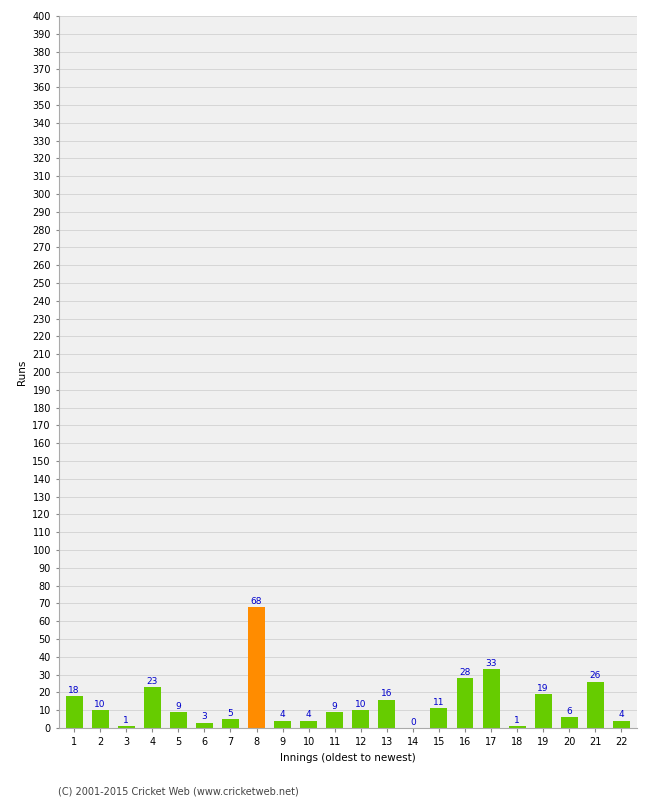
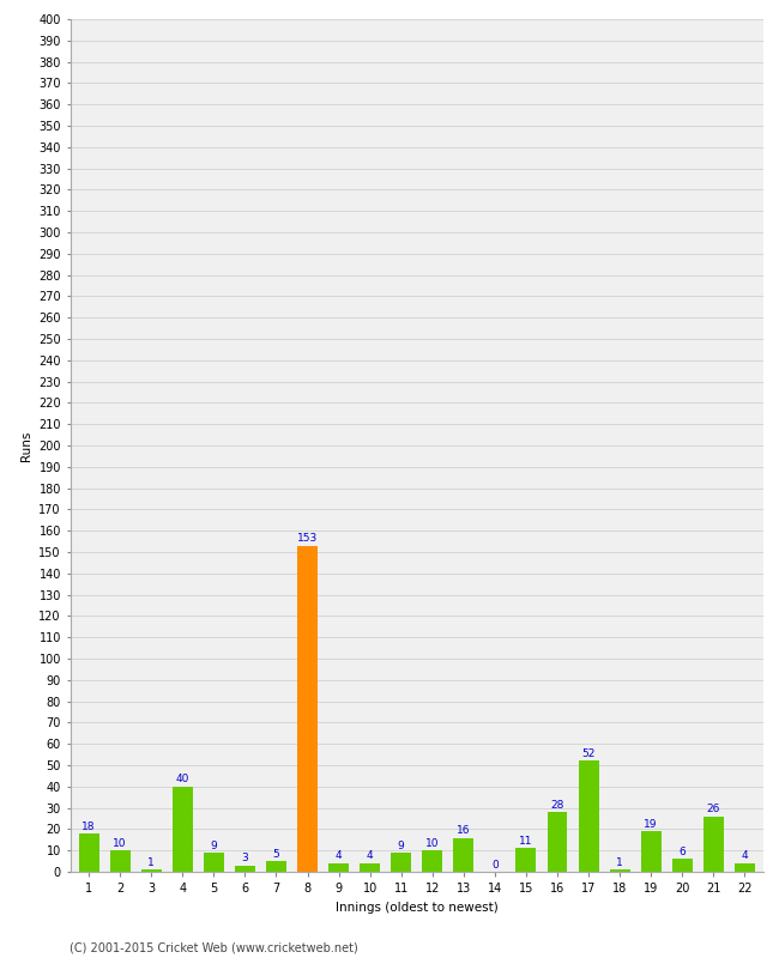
4: 23 -> 40
8: 68 -> 153
17: 33 -> 52
